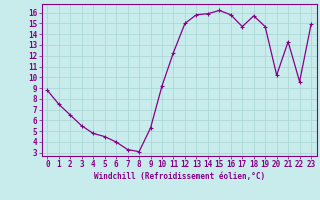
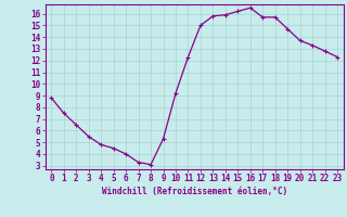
16: 15.8 -> 16.5
17: 14.7 -> 15.7
20: 10.2 -> 13.7
22: 9.6 -> 12.8
23: 14.9 -> 12.3
